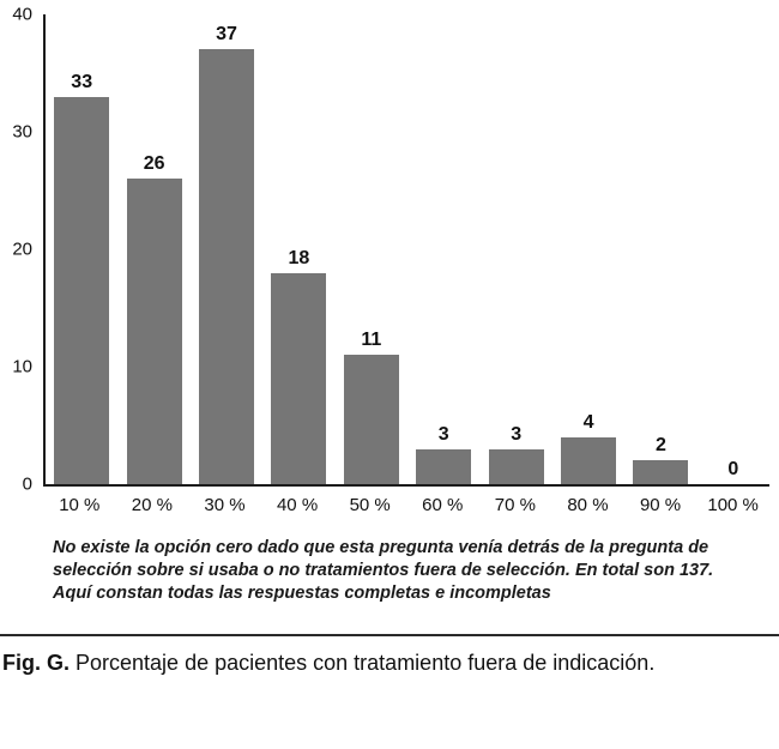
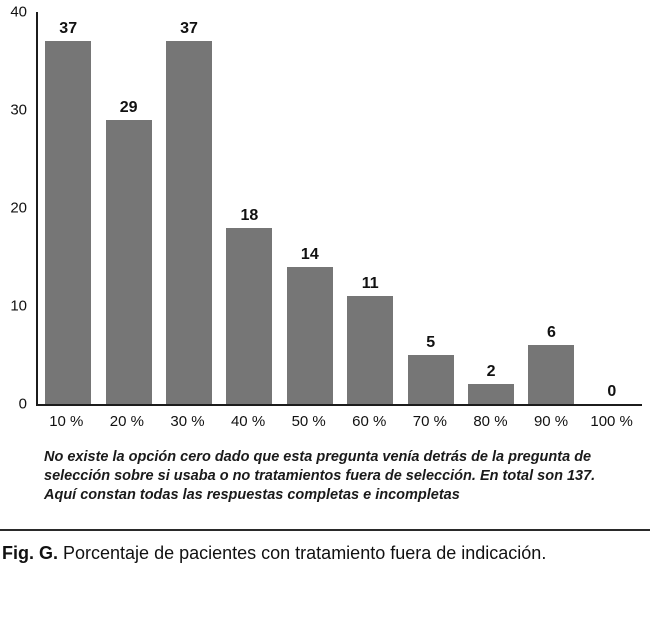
10 %: 33 -> 37
20 %: 26 -> 29
50 %: 11 -> 14
60 %: 3 -> 11
70 %: 3 -> 5
80 %: 4 -> 2
90 %: 2 -> 6
